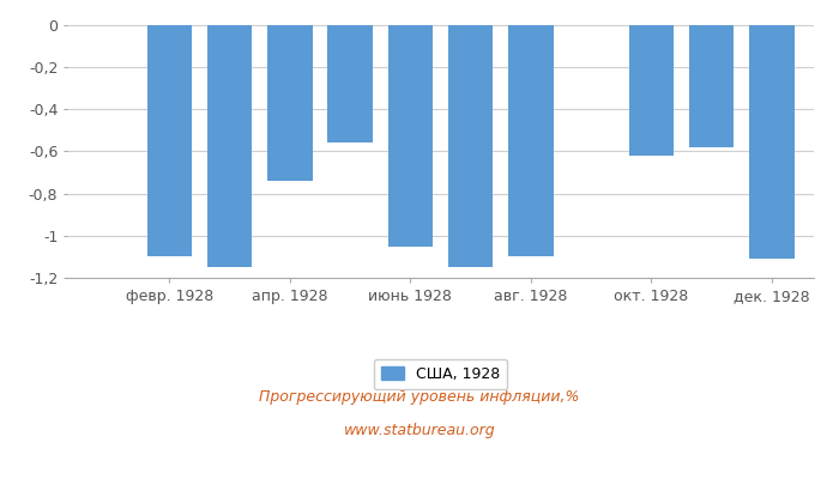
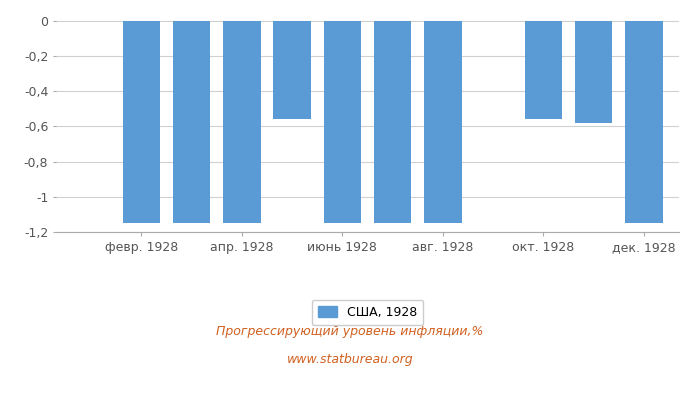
февр. 1928: -1,10 -> -1,15
апр. 1928: -0,74 -> -1,15
июнь 1928: -1,05 -> -1,15
авг. 1928: -1,10 -> -1,15
окт. 1928: -0,62 -> -0,56
дек. 1928: -1,11 -> -1,15
